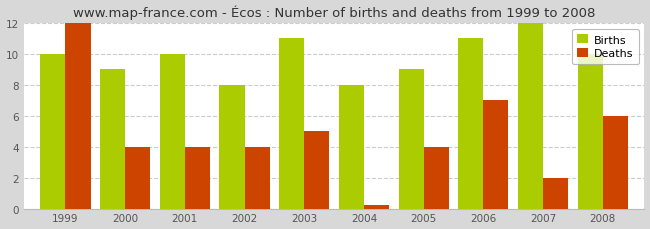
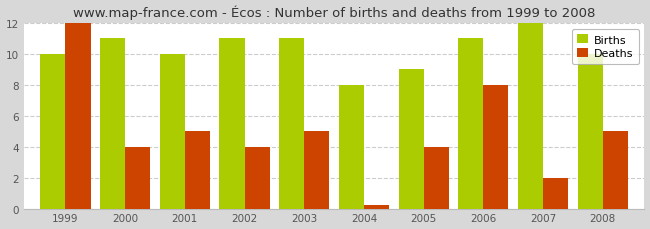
Births/2000: 9 -> 11
Deaths/2001: 4.0 -> 5.0
Births/2002: 8 -> 11
Deaths/2006: 7.0 -> 8.0
Deaths/2008: 6.0 -> 5.0
